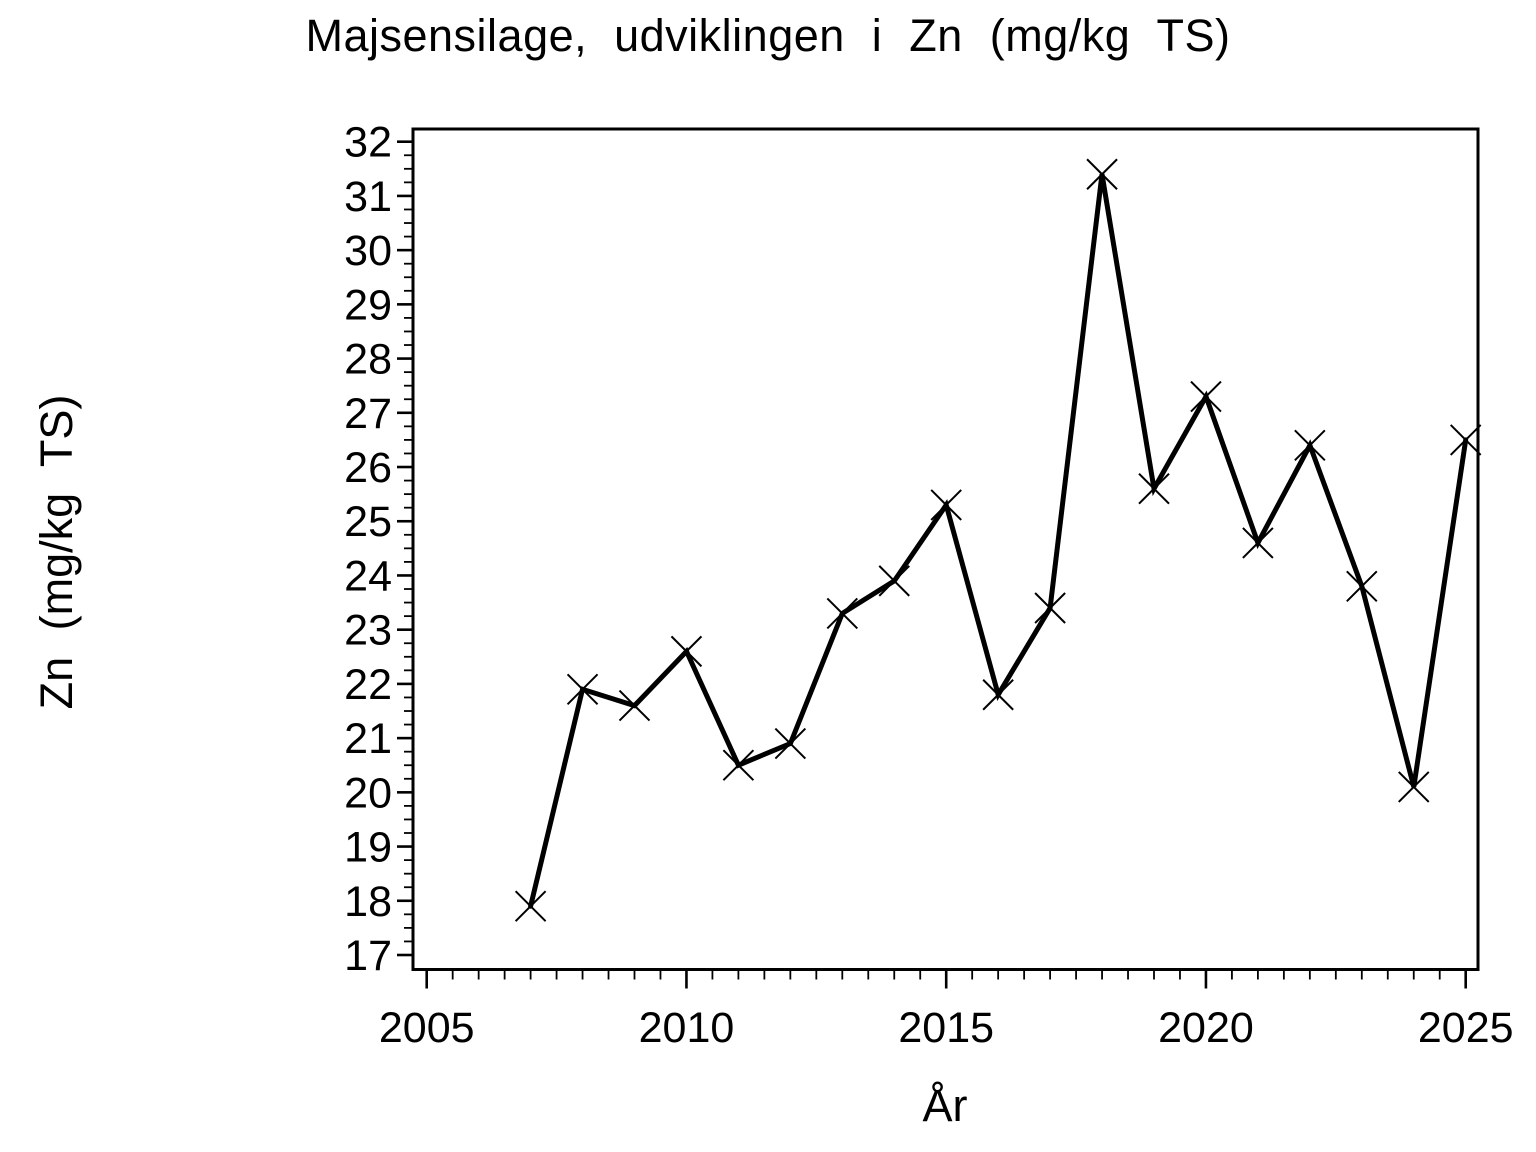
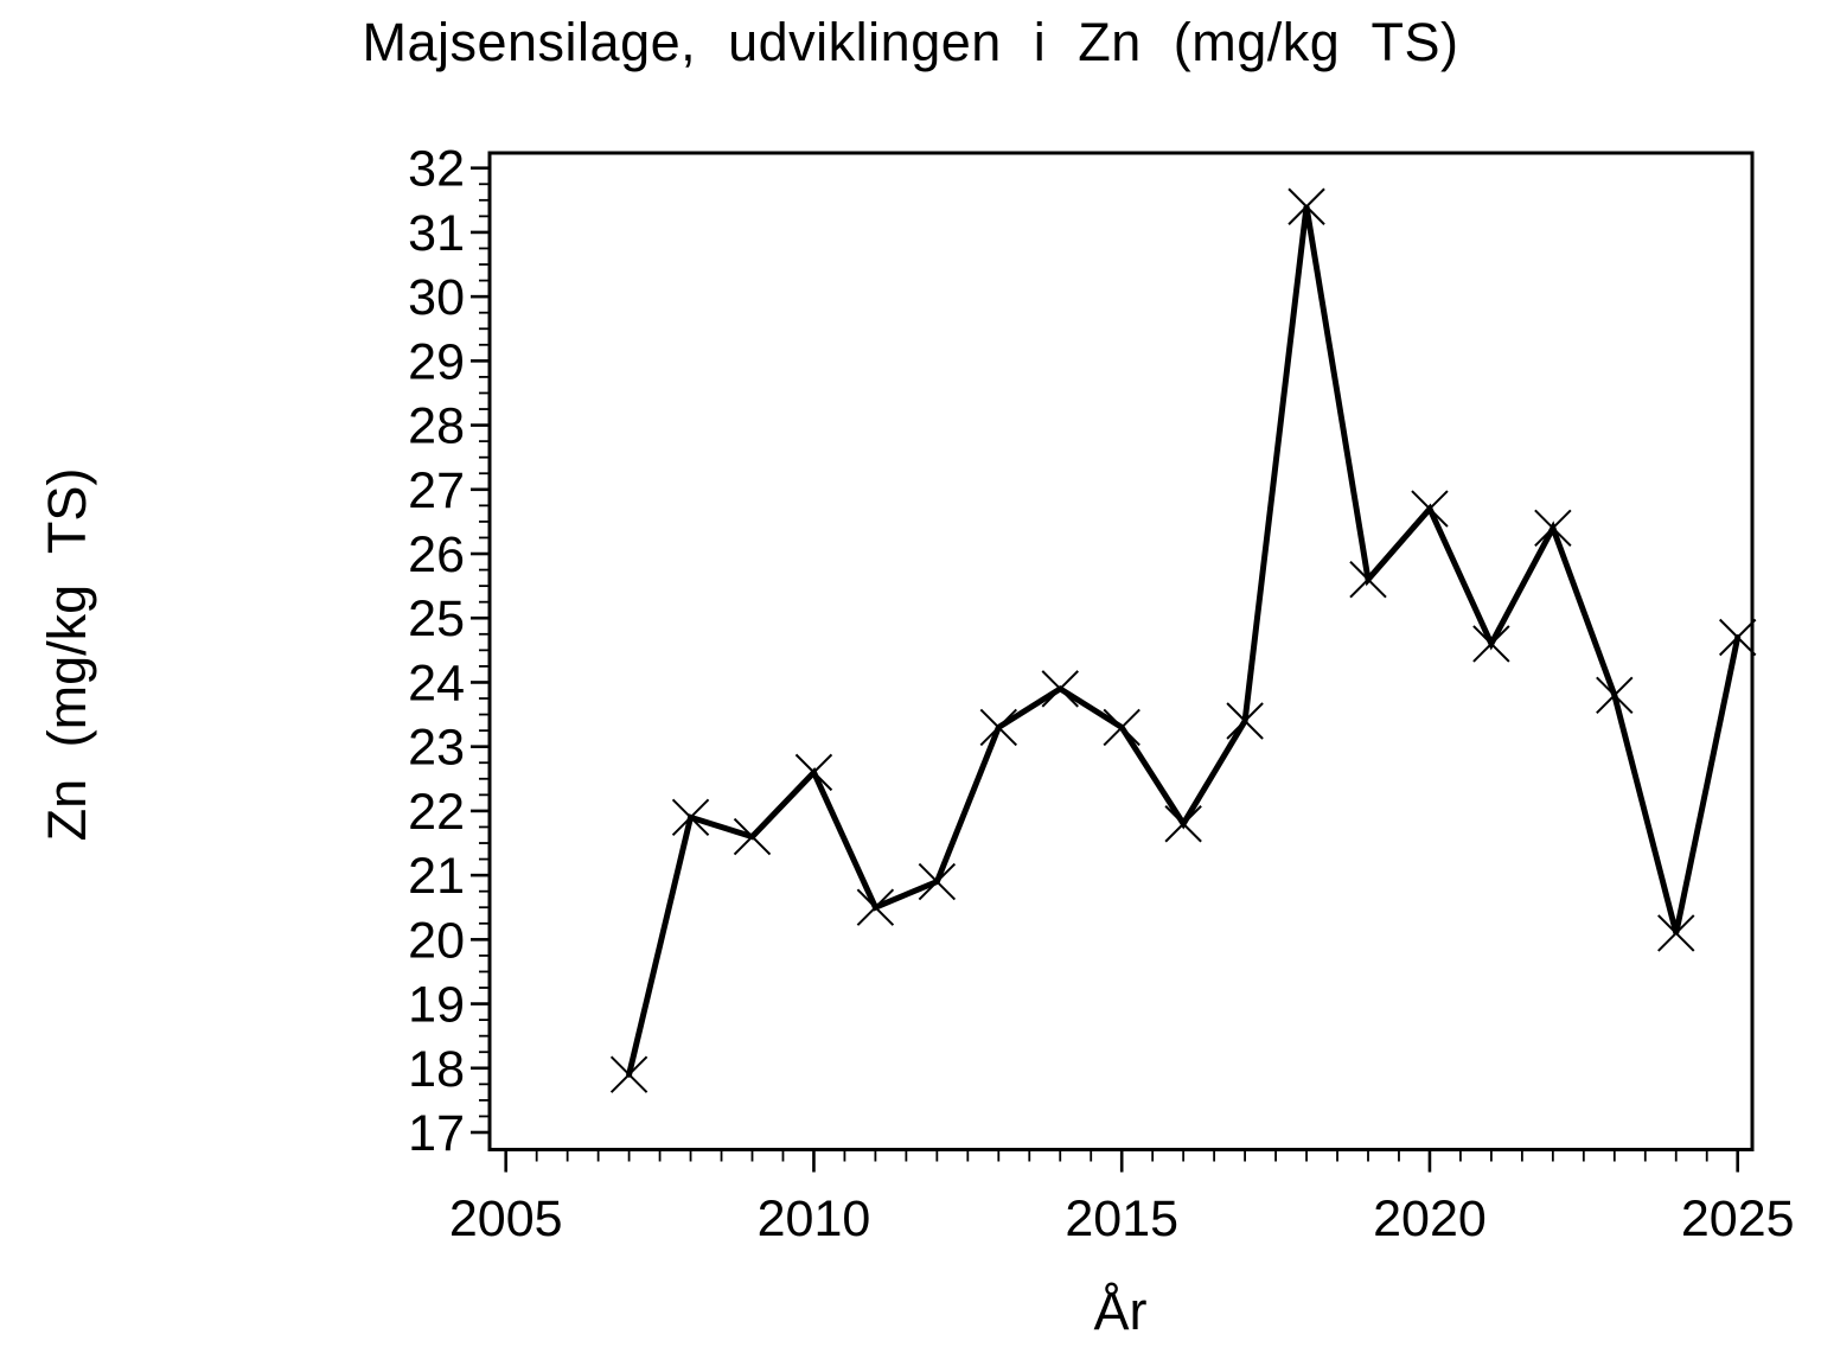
2015: 25.3 -> 23.3
2020: 27.3 -> 26.7
2025: 26.5 -> 24.7
